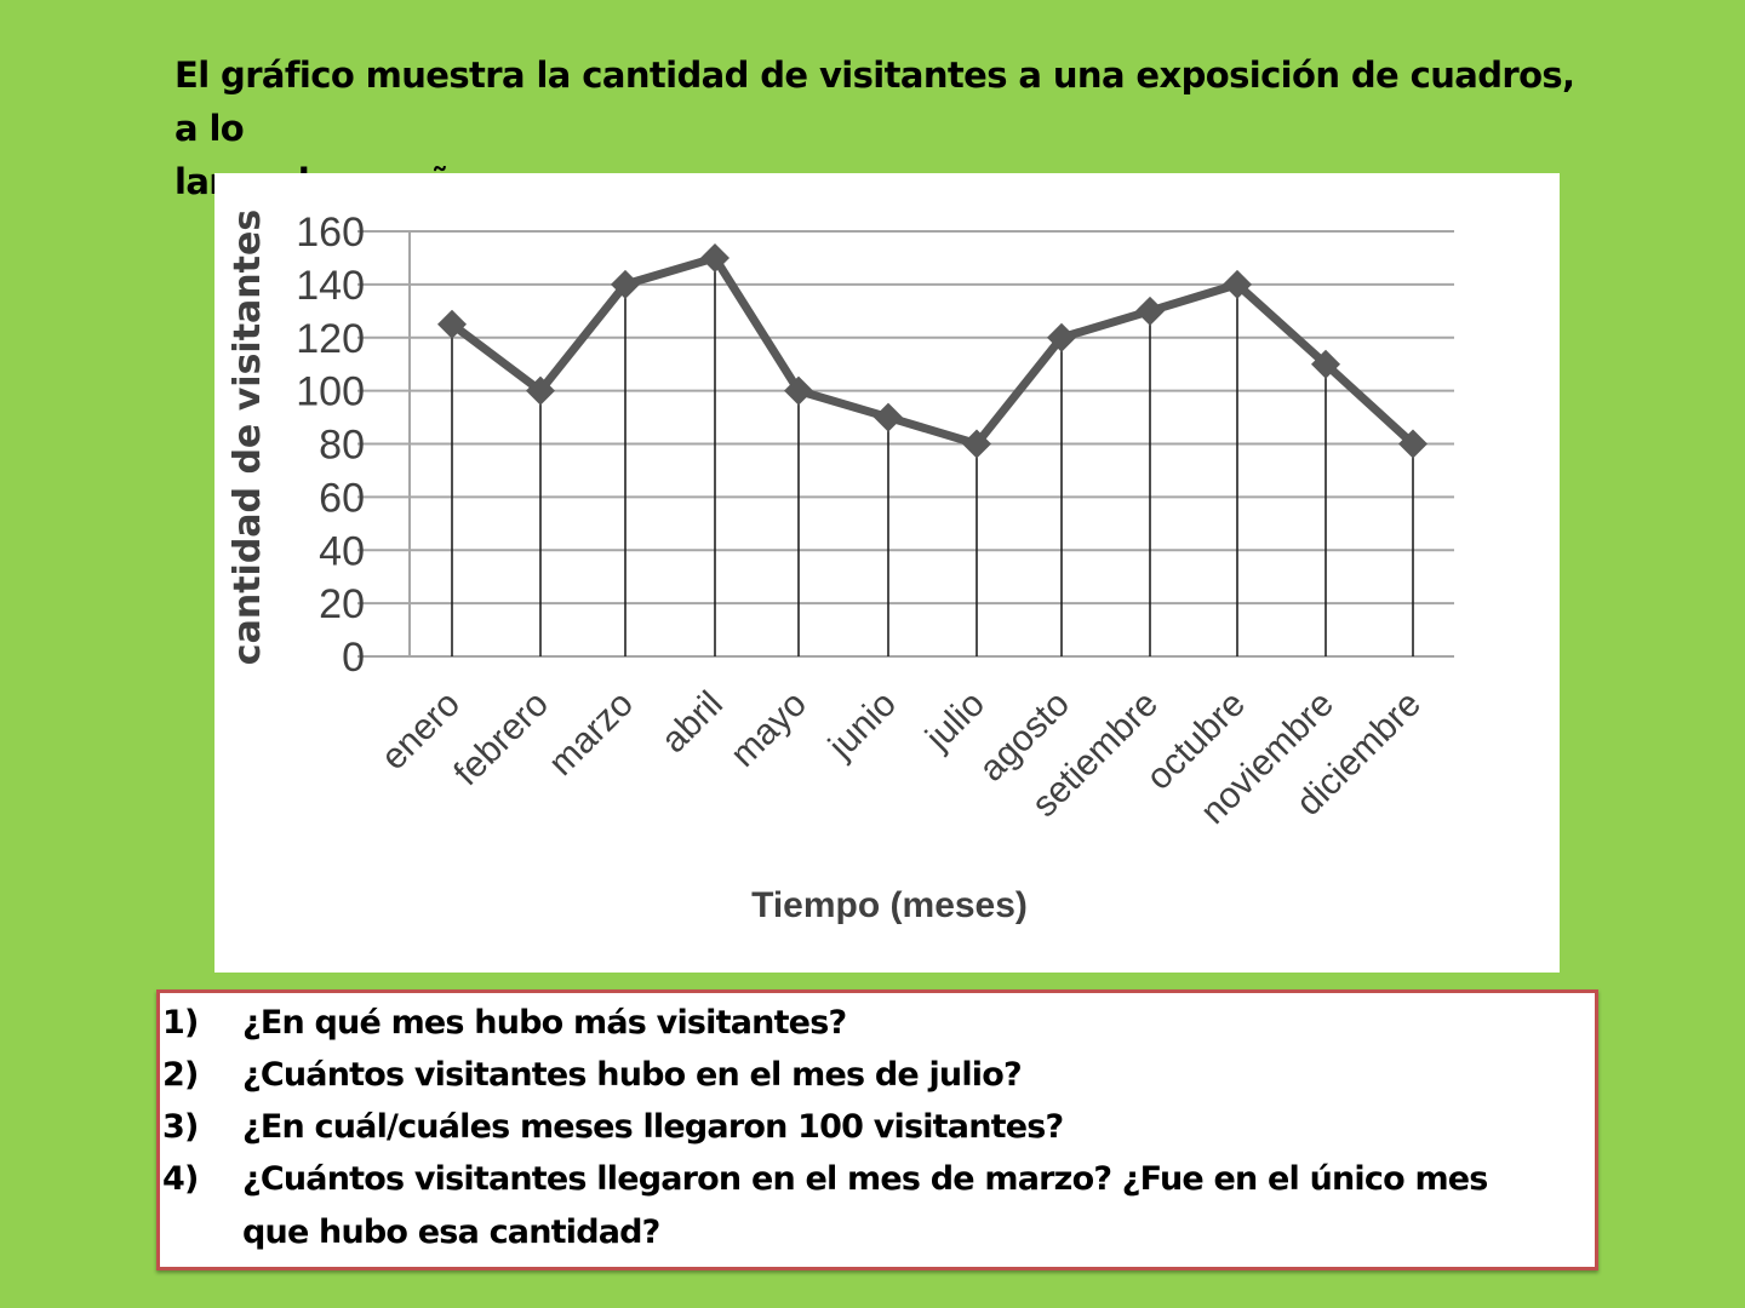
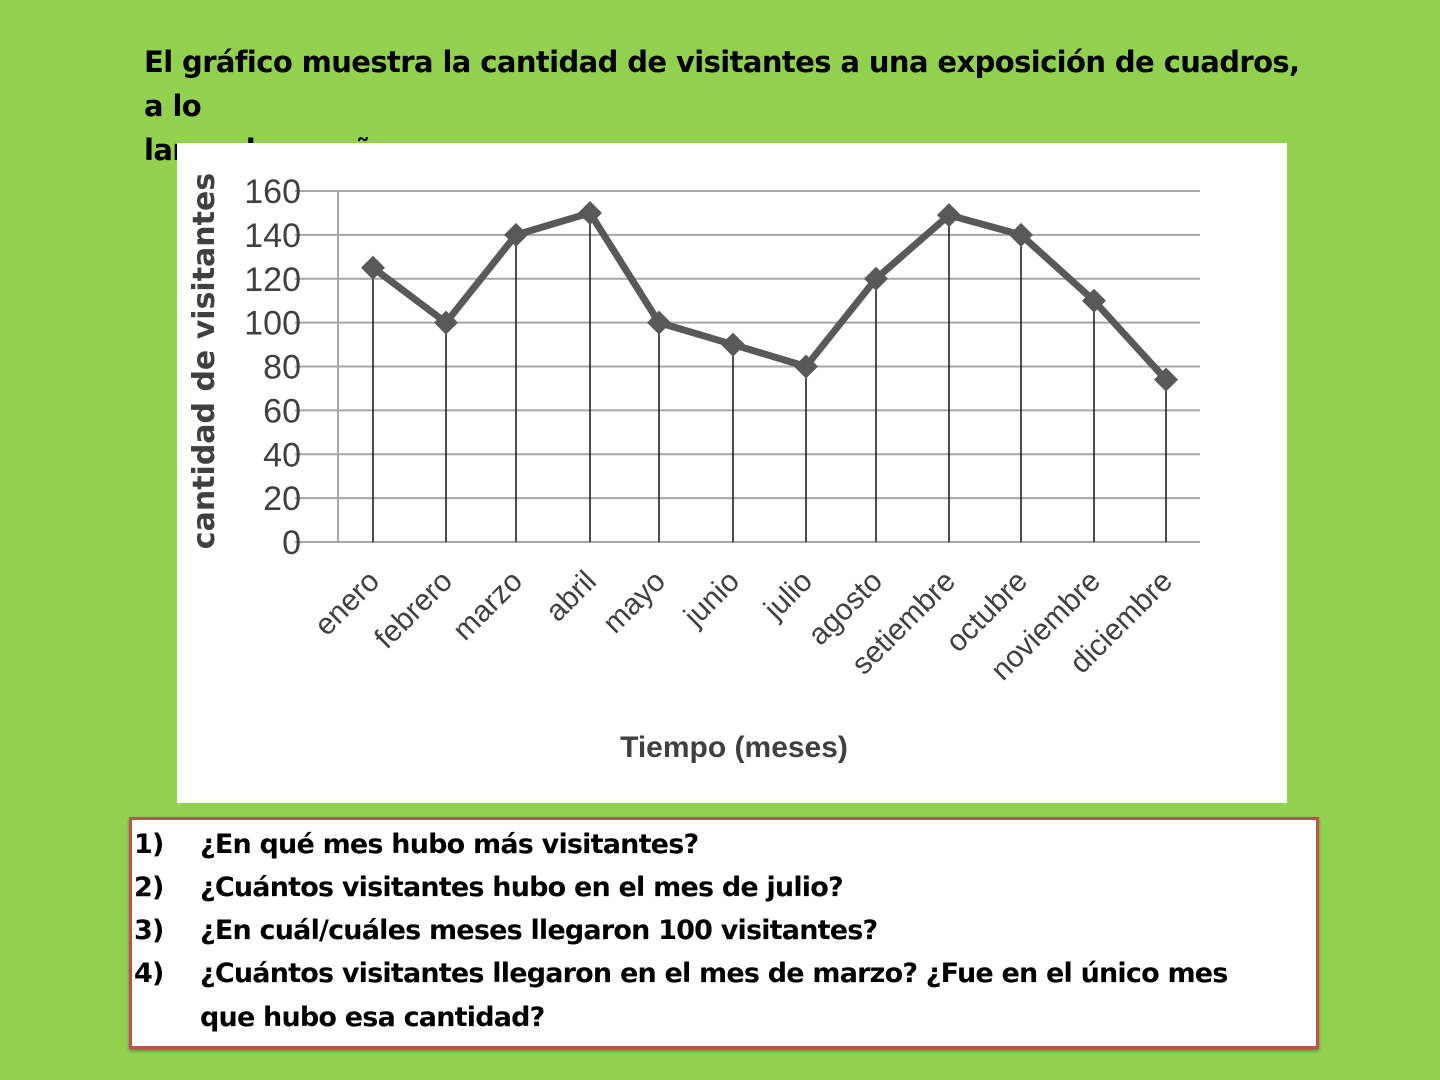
setiembre: 130 -> 149
diciembre: 80 -> 74
